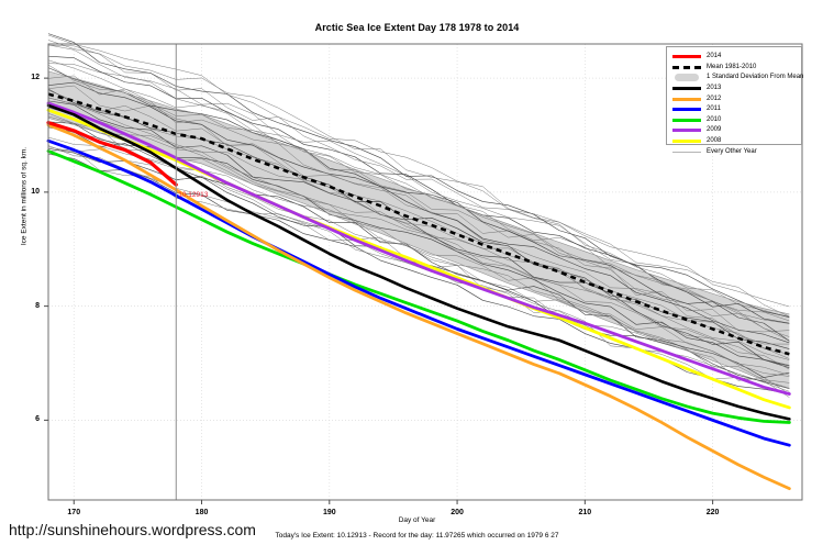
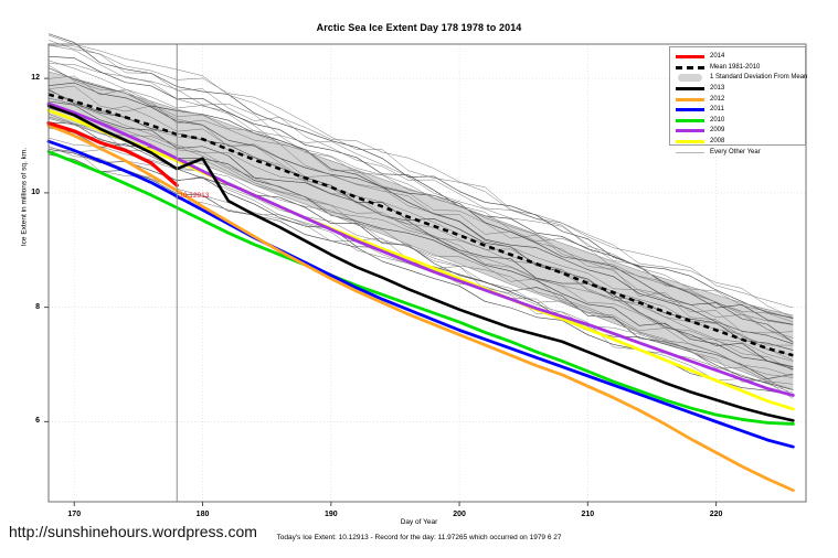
2013/180: 10.1 -> 10.6
